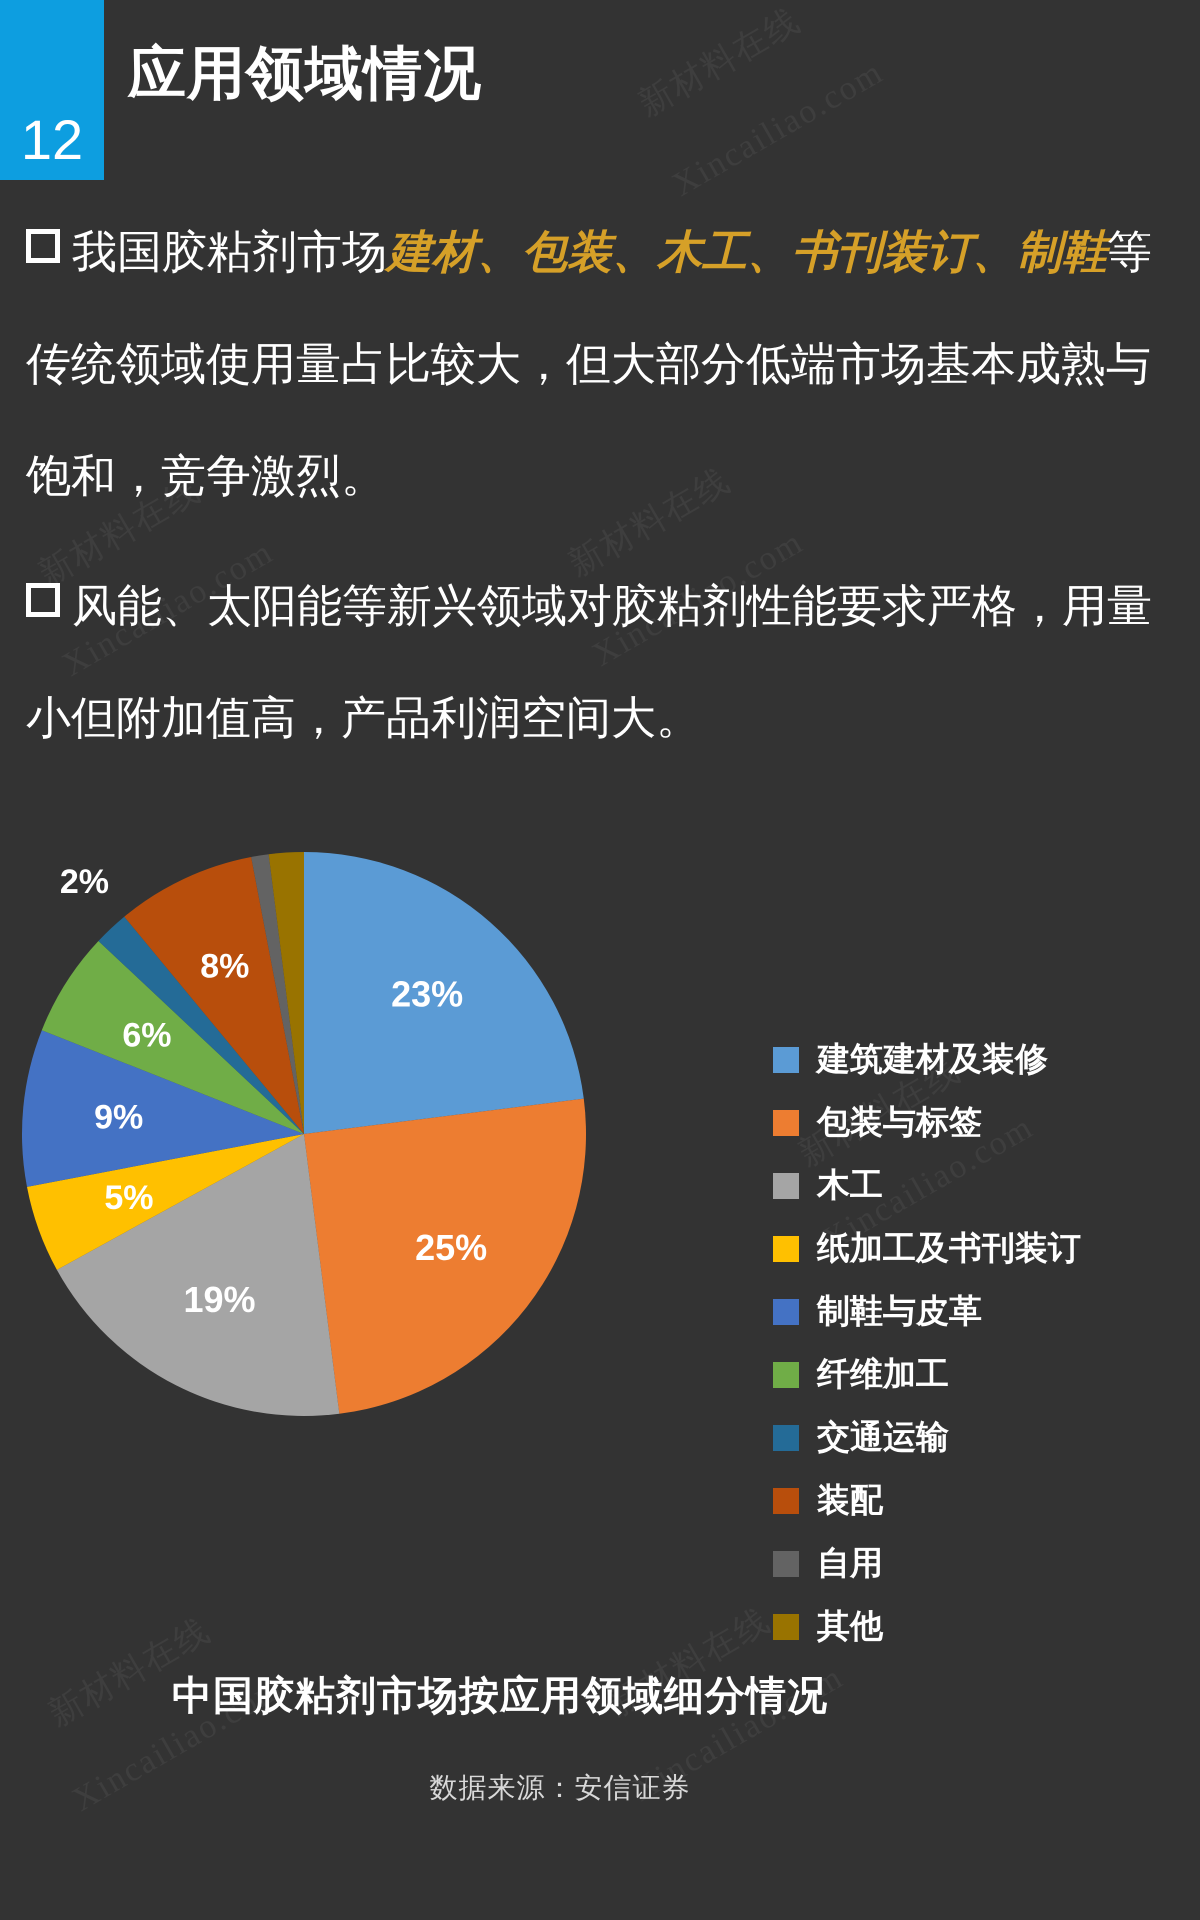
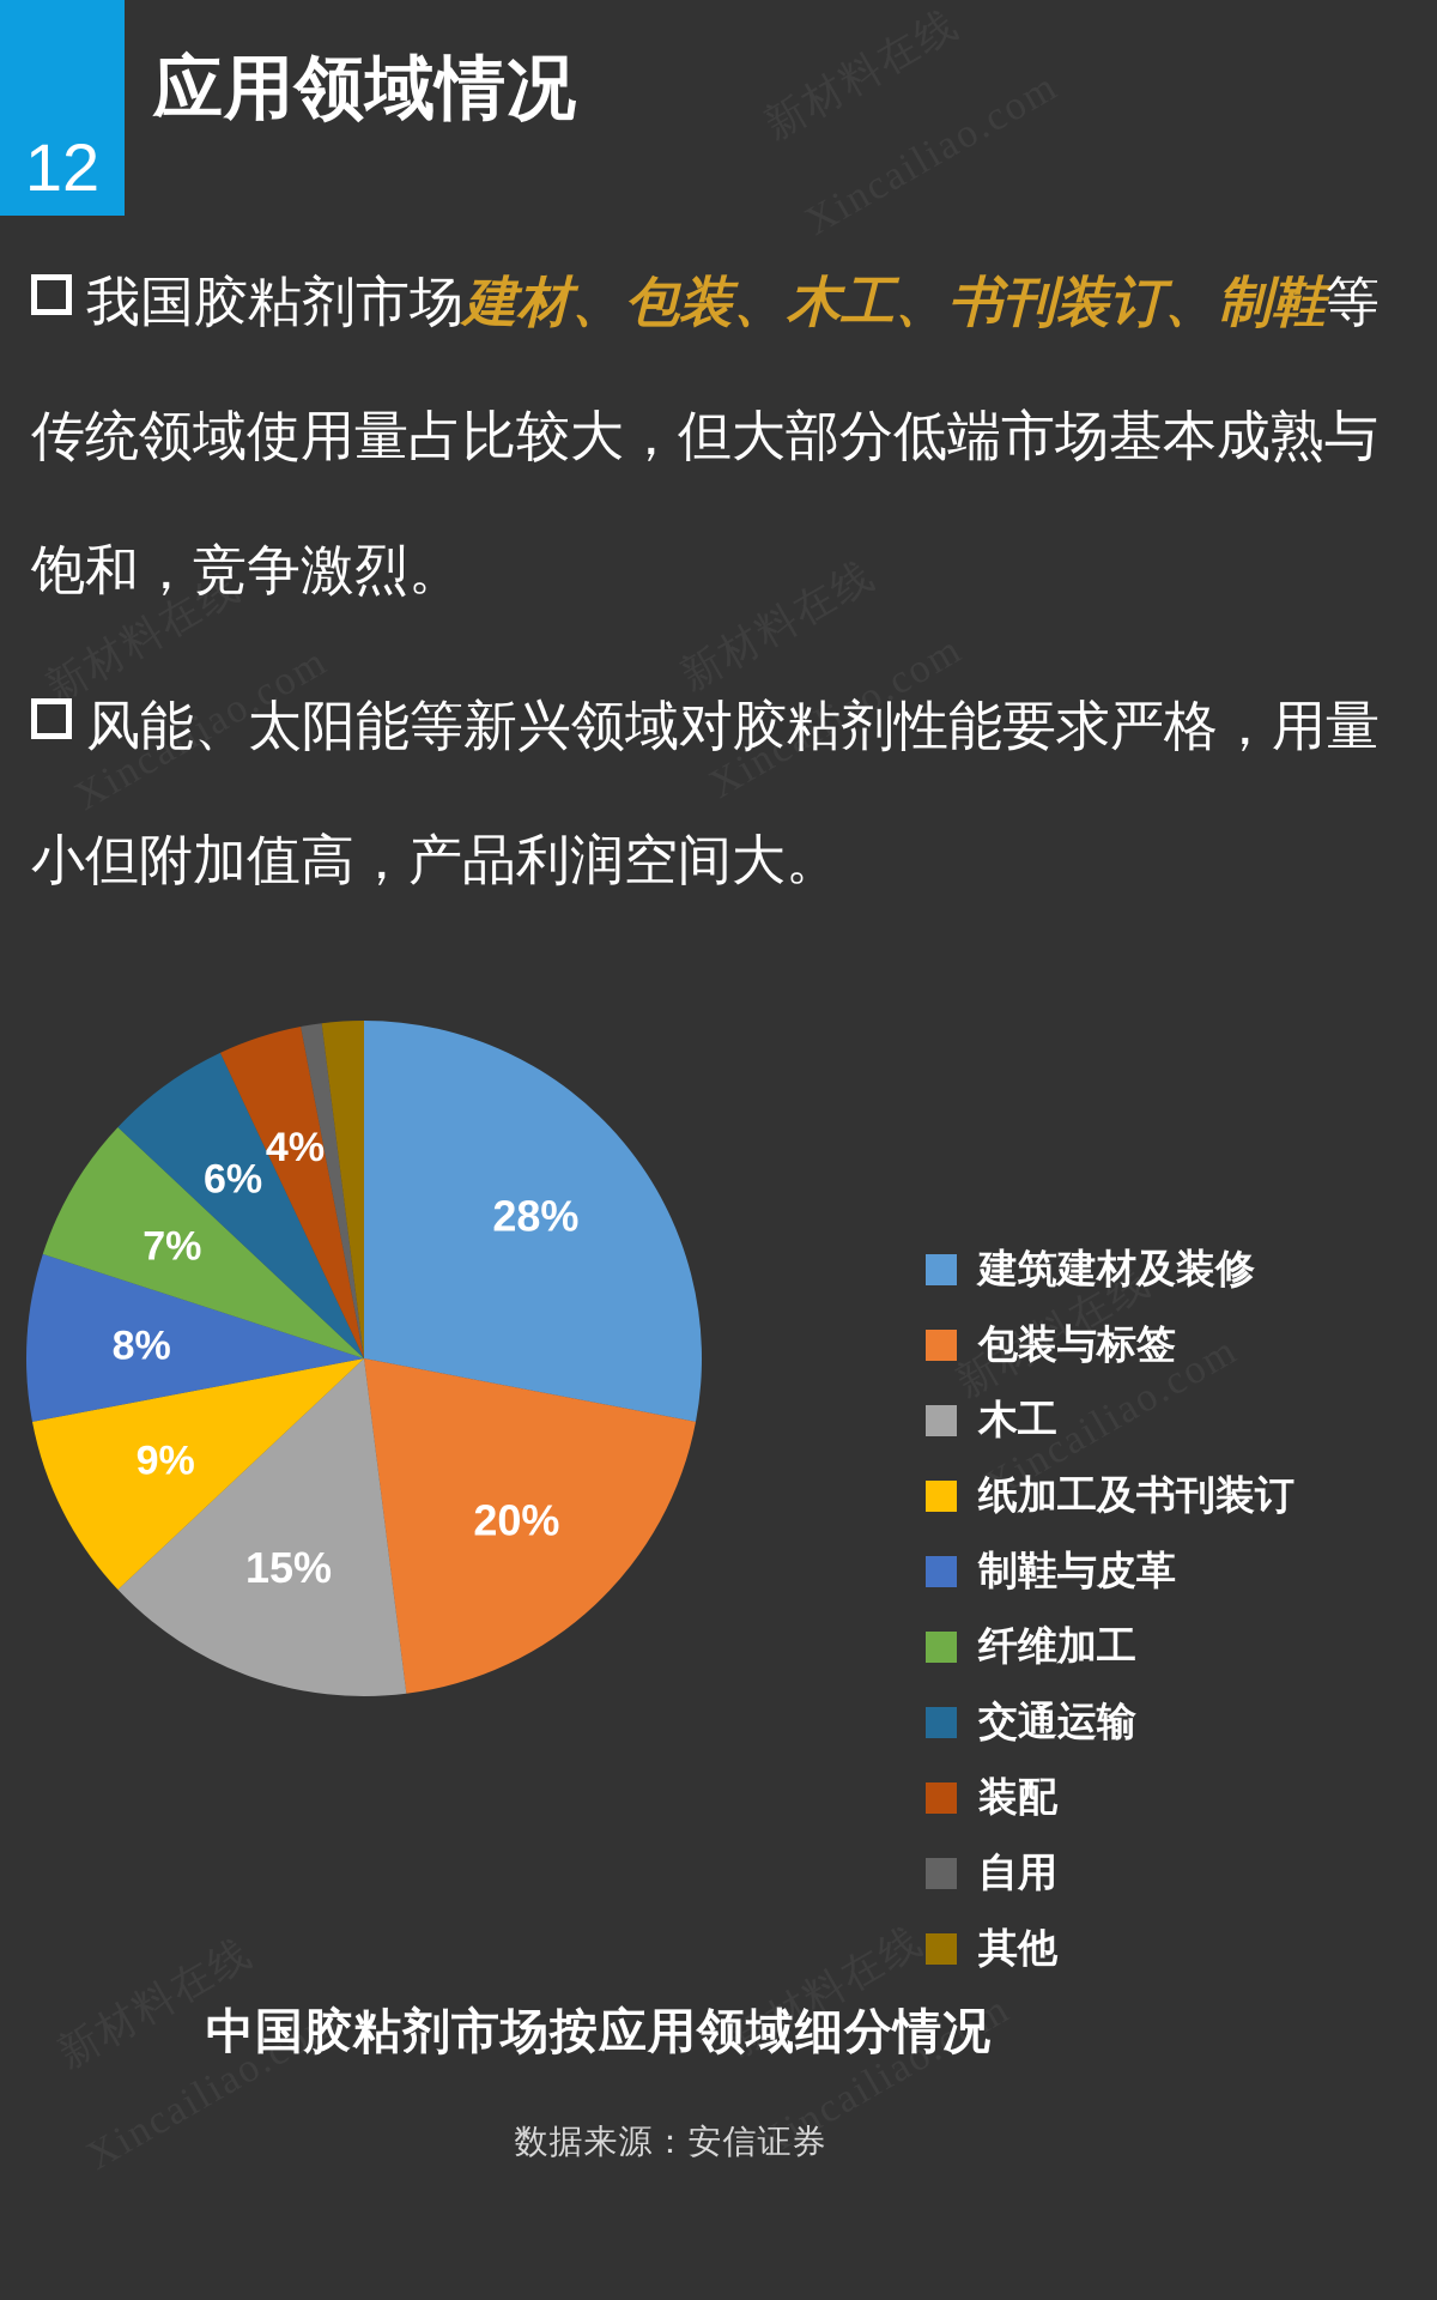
建筑建材及装修: 23% -> 28%
包装与标签: 25% -> 20%
木工: 19% -> 15%
纸加工及书刊装订: 5% -> 9%
制鞋与皮革: 9% -> 8%
纤维加工: 6% -> 7%
交通运输: 2% -> 6%
装配: 8% -> 4%
